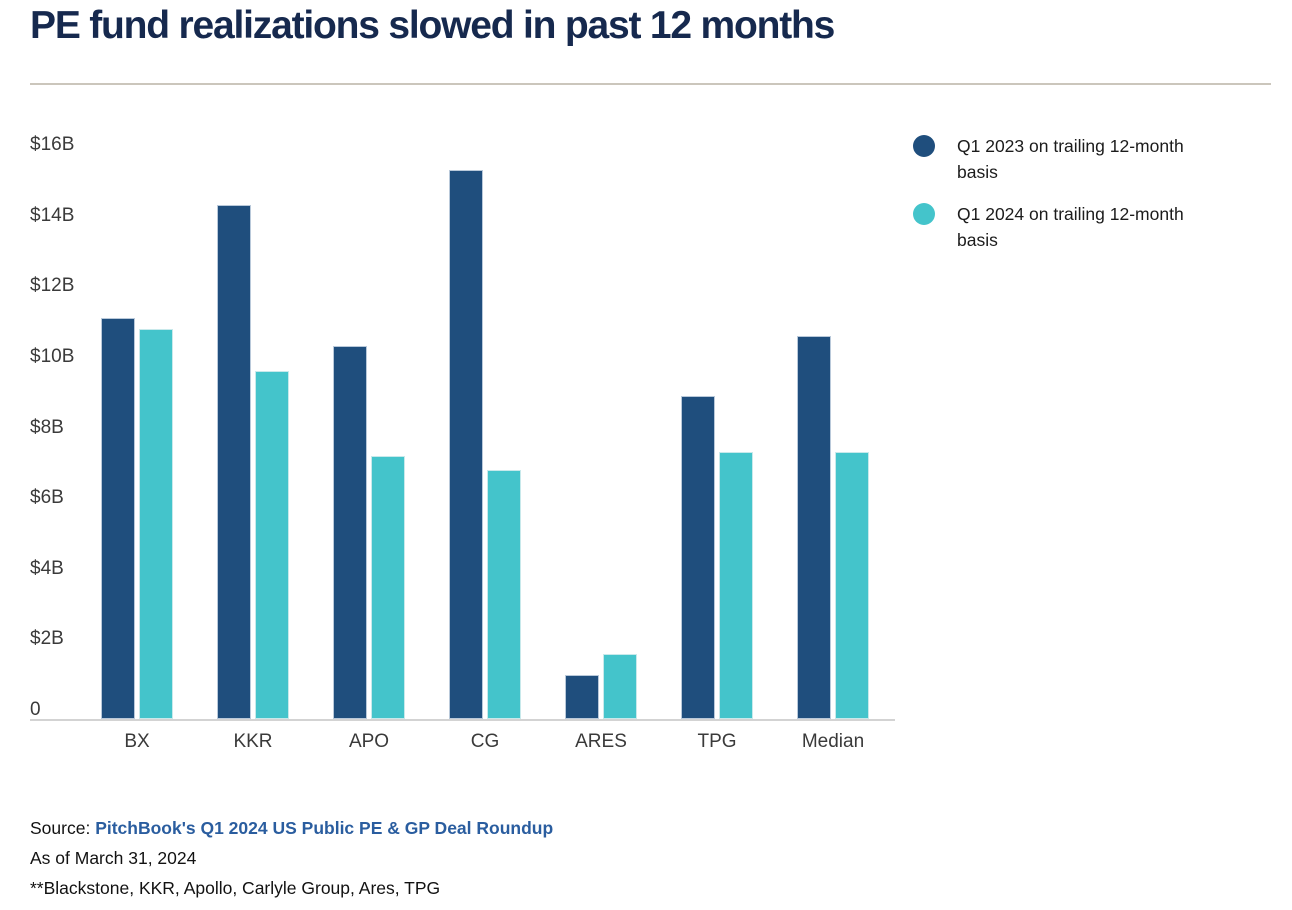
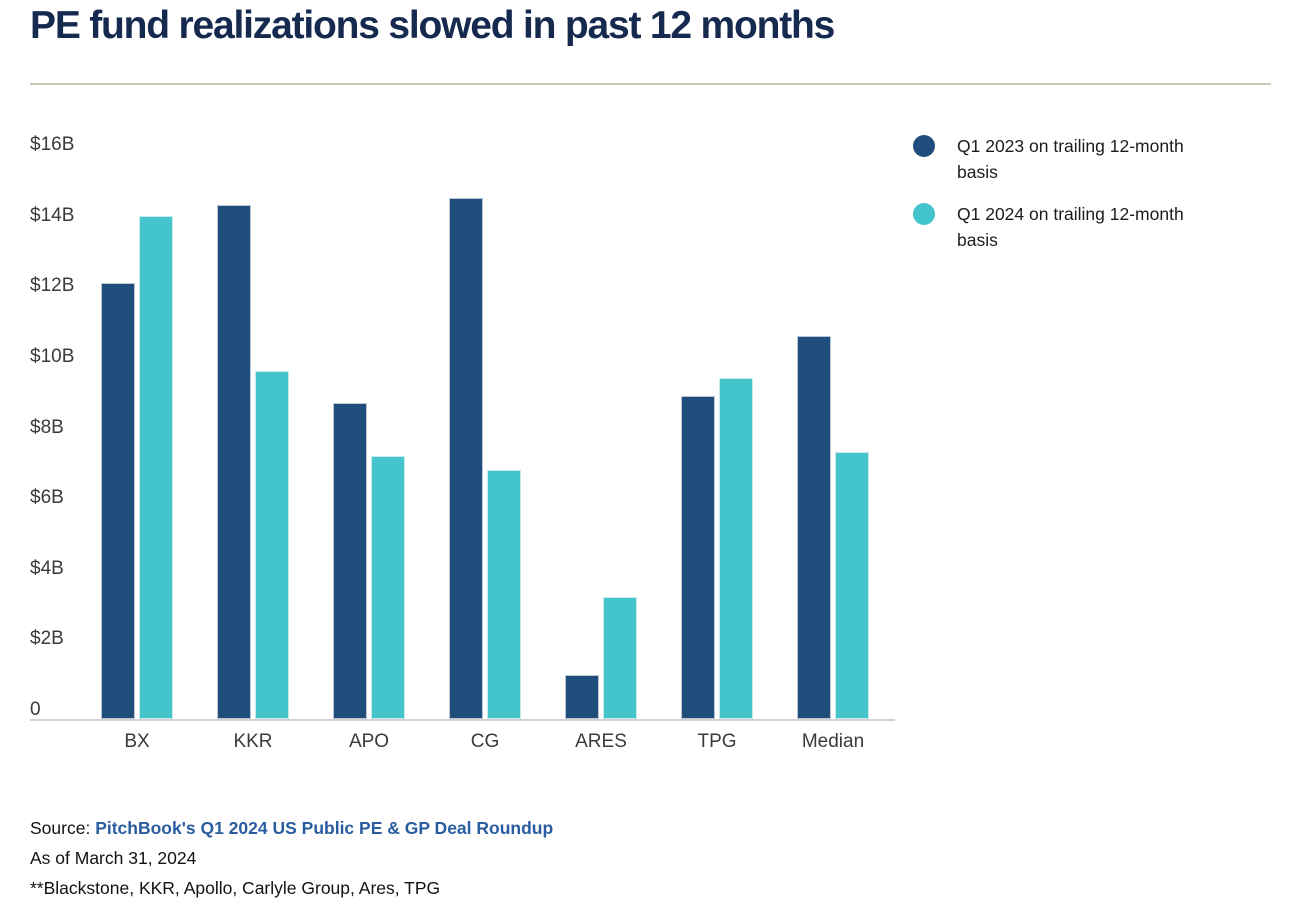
Q1 2023 on trailing 12-month basis/BX: $11.1B -> $12.1B
Q1 2024 on trailing 12-month basis/BX: $10.8B -> $14.0B
Q1 2023 on trailing 12-month basis/APO: $10.3B -> $8.7B
Q1 2023 on trailing 12-month basis/CG: $15.3B -> $14.5B
Q1 2024 on trailing 12-month basis/ARES: $1.6B -> $3.2B
Q1 2024 on trailing 12-month basis/TPG: $7.3B -> $9.4B
